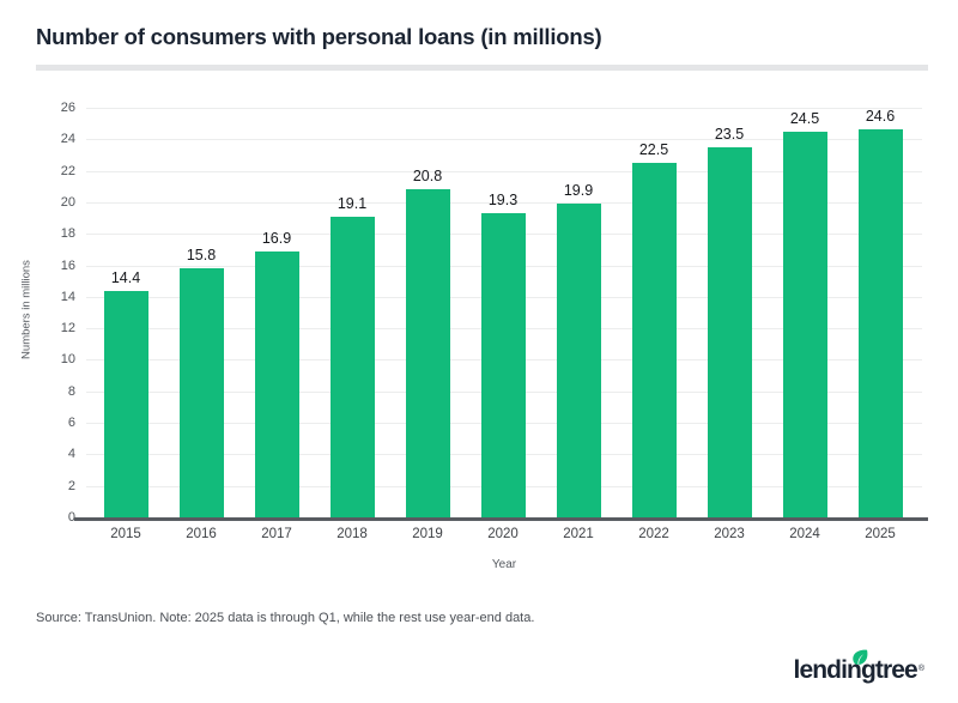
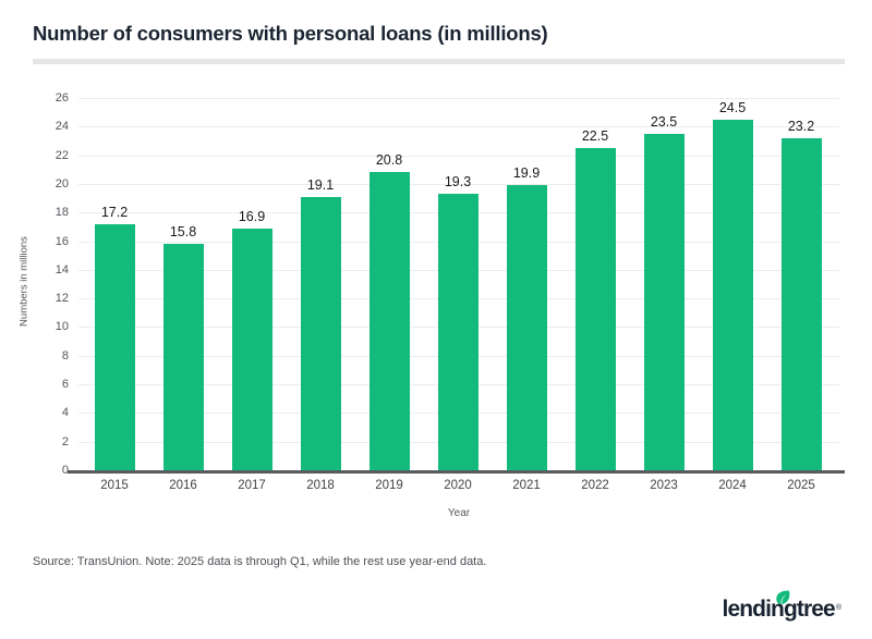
2015: 14.4 -> 17.2
2025: 24.6 -> 23.2
